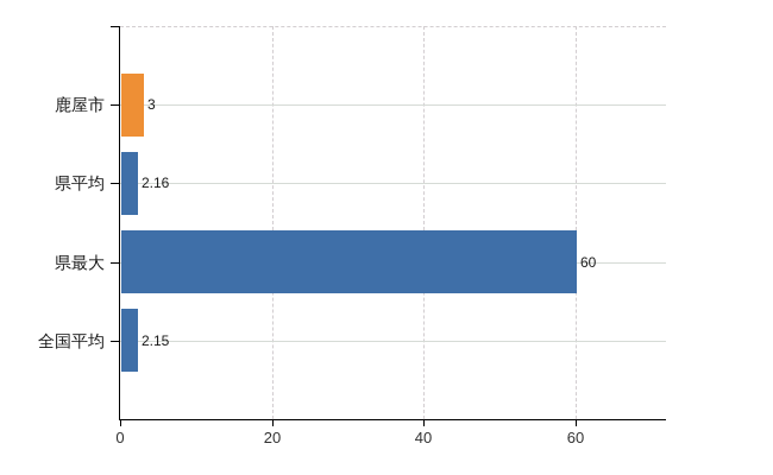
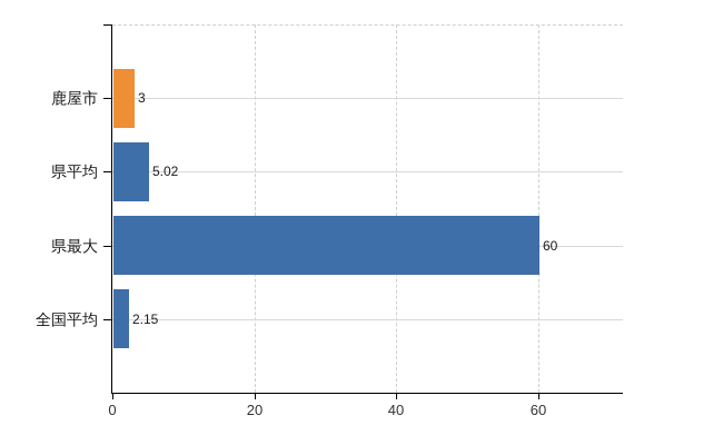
県平均: 2.16 -> 5.02
